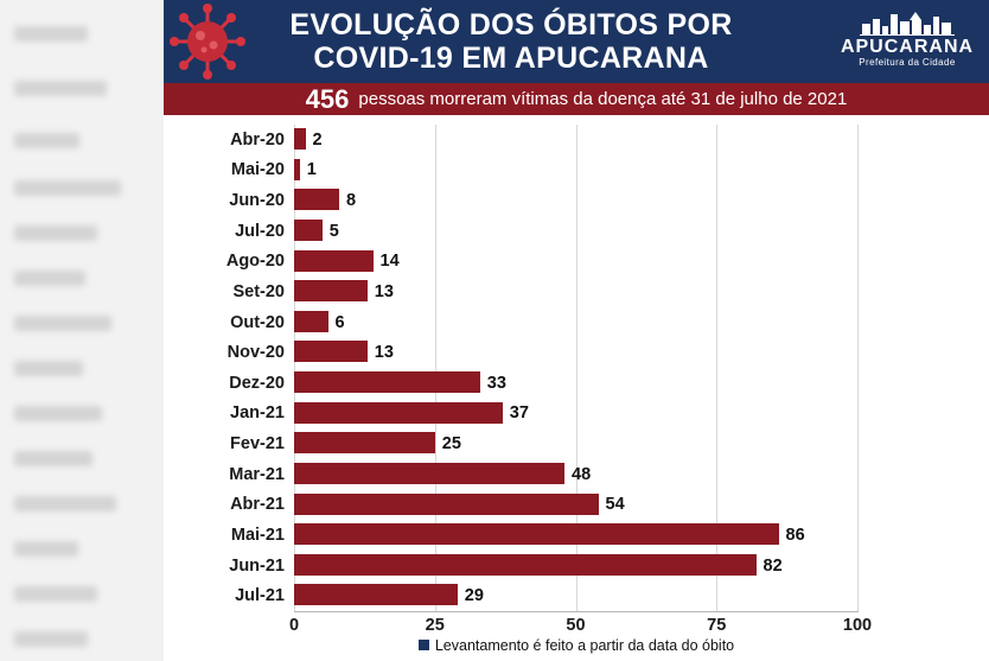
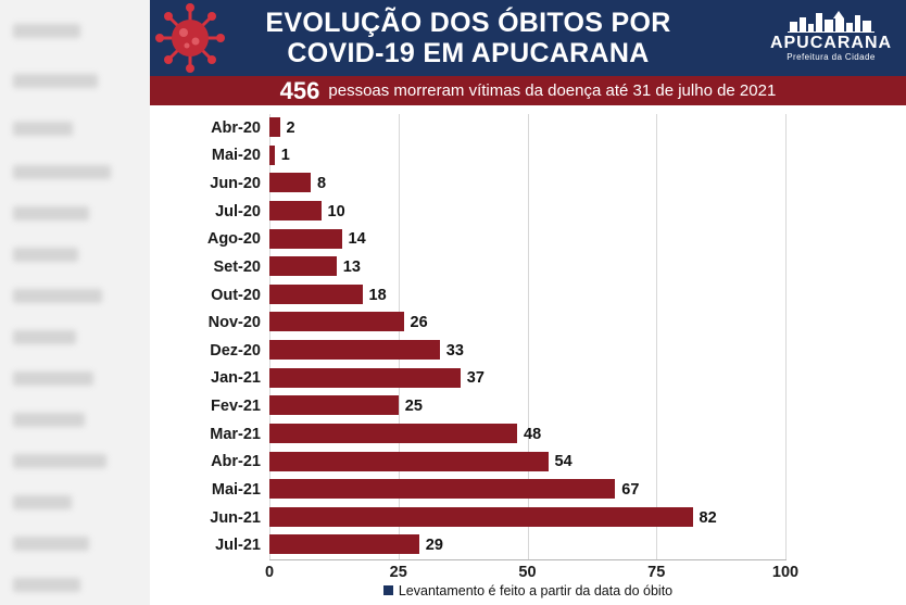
Jul-20: 5 -> 10
Out-20: 6 -> 18
Nov-20: 13 -> 26
Mai-21: 86 -> 67
